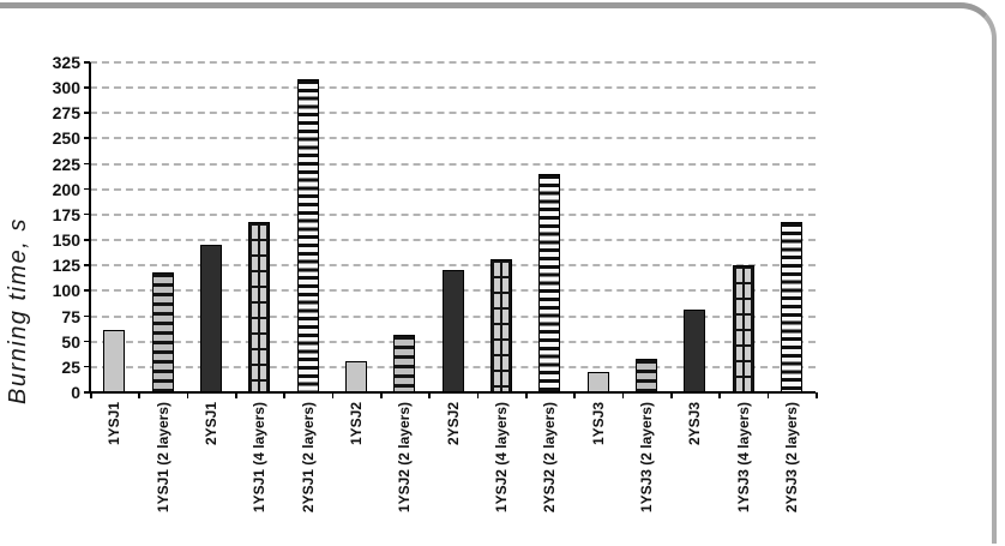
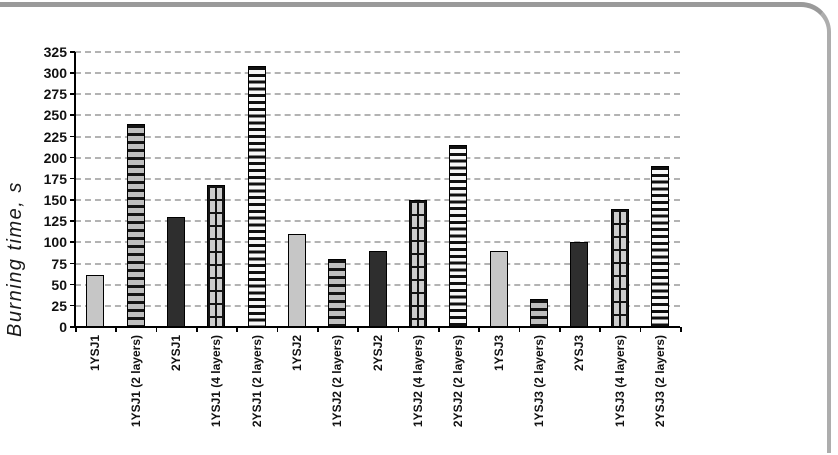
1YSJ1 (2 layers): 120 -> 240
2YSJ1: 140 -> 130
1YSJ2: 30 -> 110
1YSJ2 (2 layers): 60 -> 80
2YSJ2: 120 -> 90
1YSJ2 (4 layers): 130 -> 150
1YSJ3: 20 -> 90
2YSJ3: 80 -> 100
1YSJ3 (4 layers): 120 -> 140
2YSJ3 (2 layers): 170 -> 190
